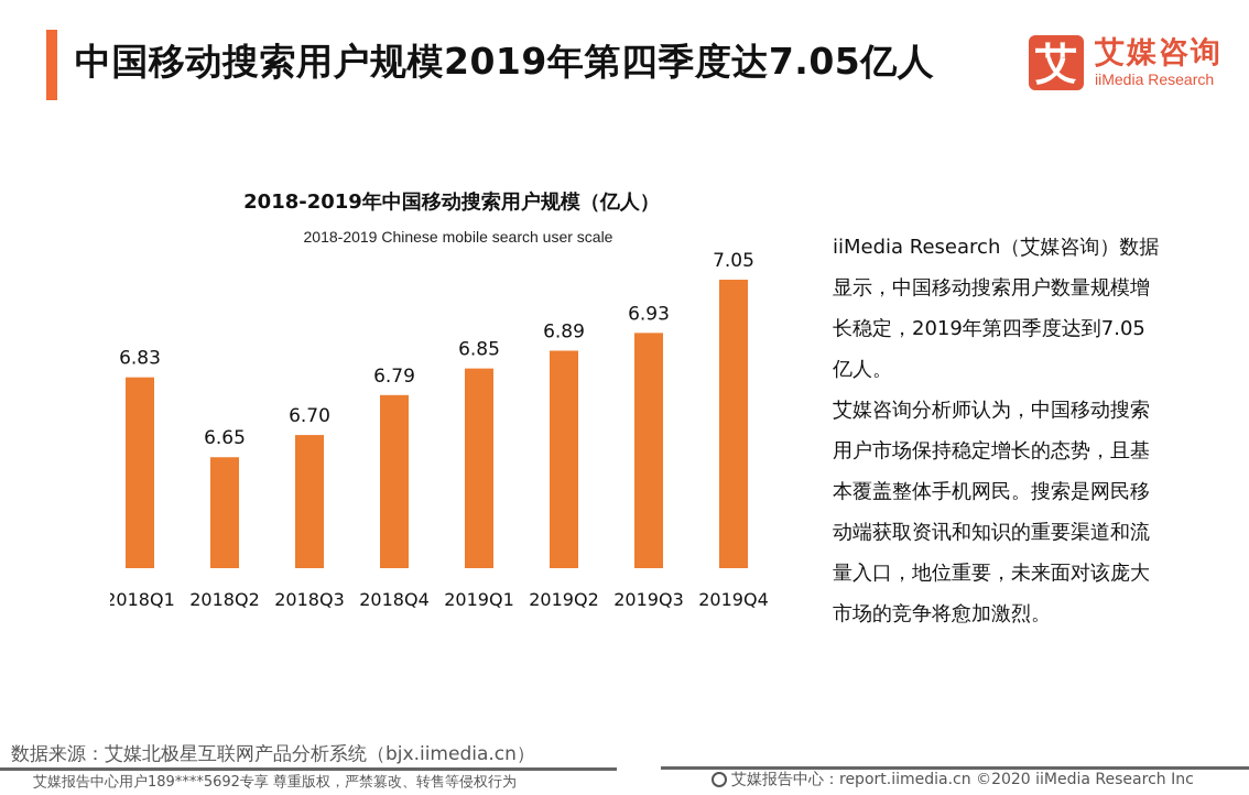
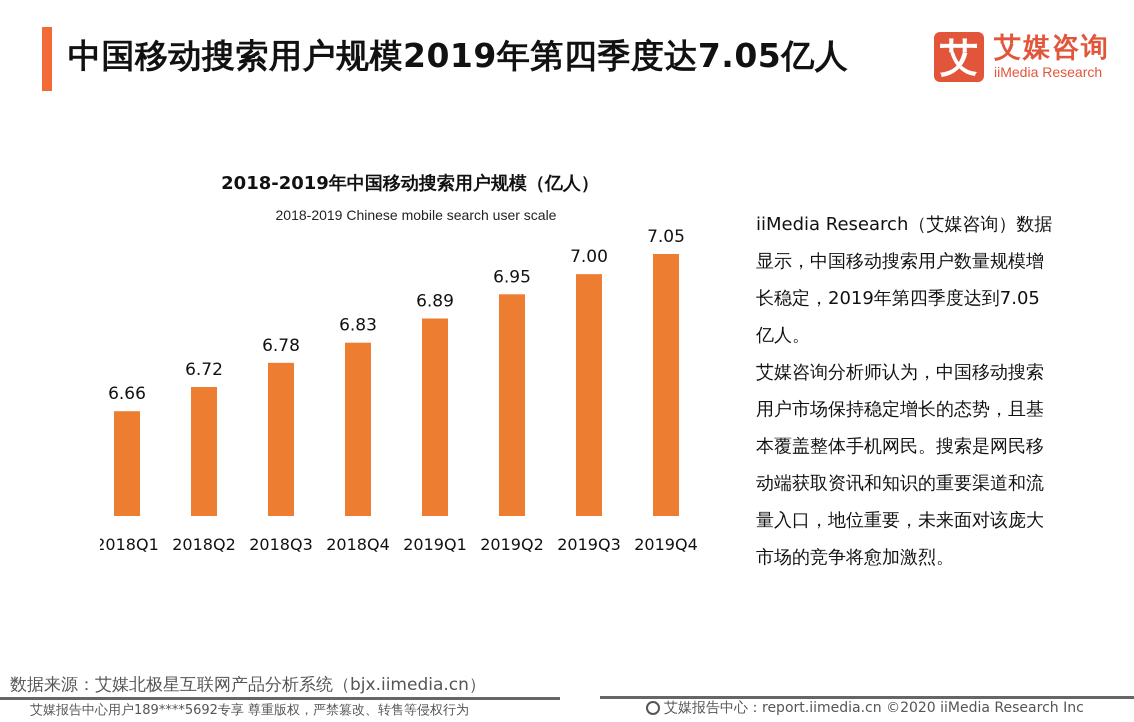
2018Q1: 6.83 -> 6.66
2018Q2: 6.65 -> 6.72
2018Q3: 6.70 -> 6.78
2018Q4: 6.79 -> 6.83
2019Q1: 6.85 -> 6.89
2019Q2: 6.89 -> 6.95
2019Q3: 6.93 -> 7.00
